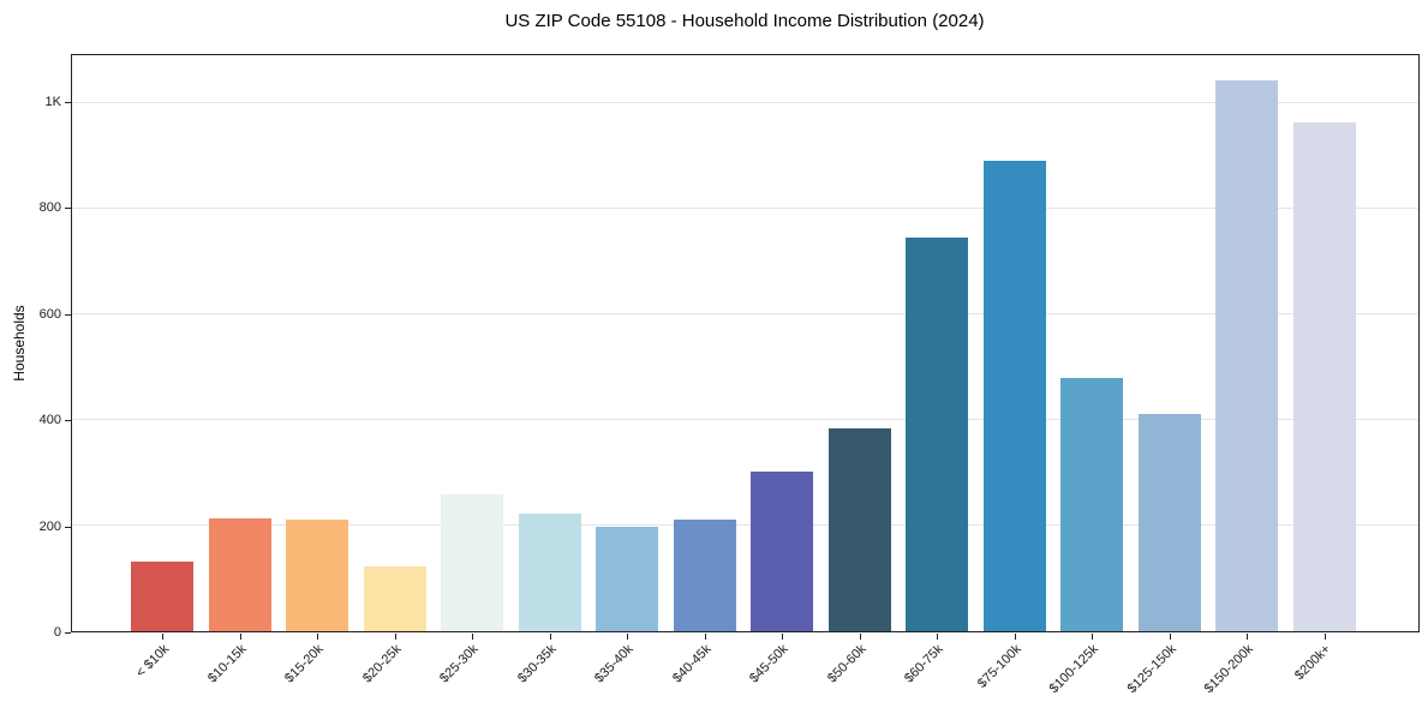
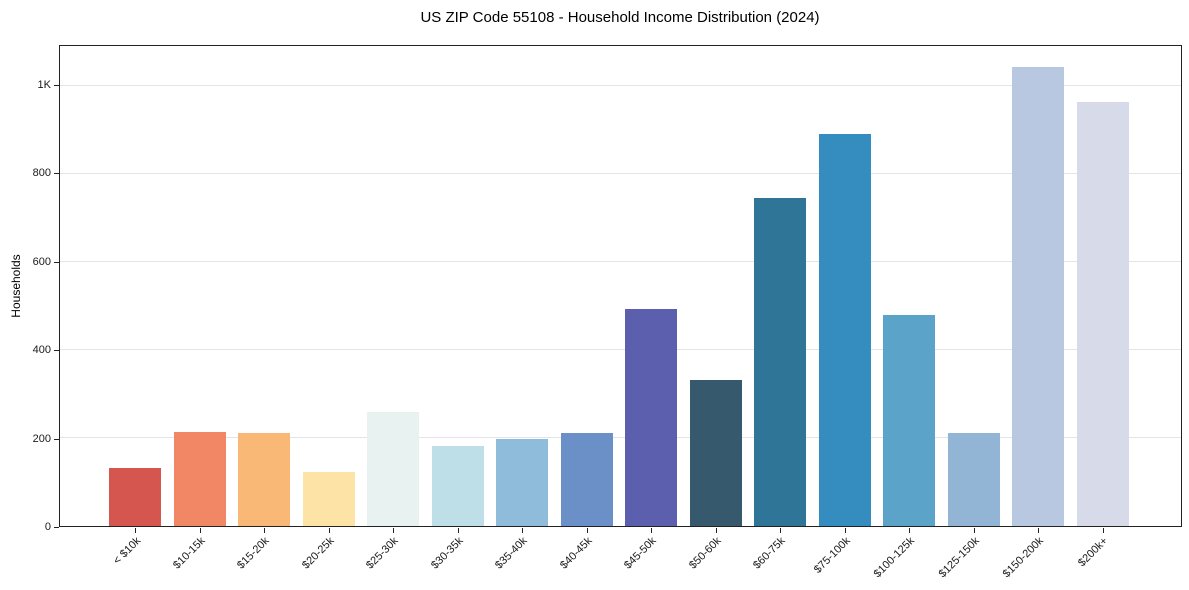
$30-35k: 220 -> 180
$45-50k: 300 -> 490
$50-60k: 380 -> 330
$125-150k: 410 -> 210
